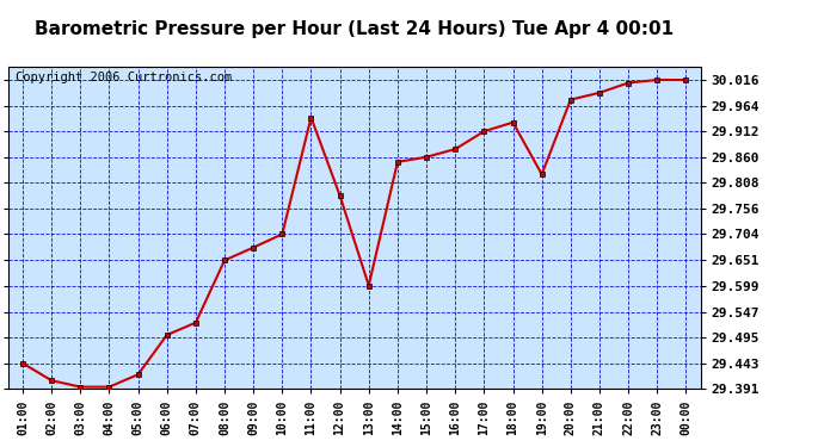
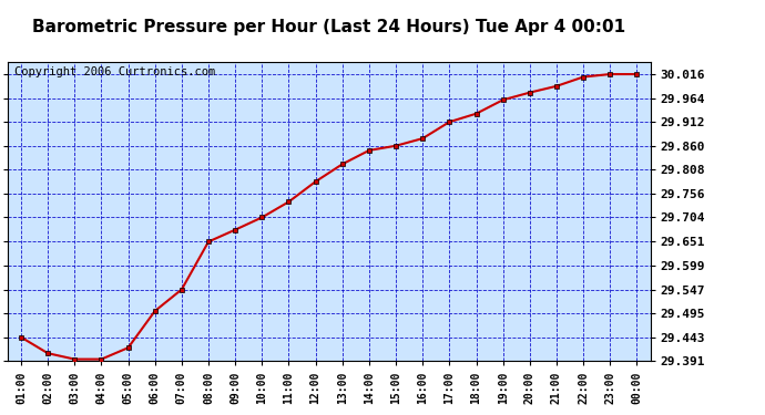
07:00: 29.525 -> 29.547
11:00: 29.940 -> 29.738
13:00: 29.600 -> 29.820
19:00: 29.825 -> 29.960
